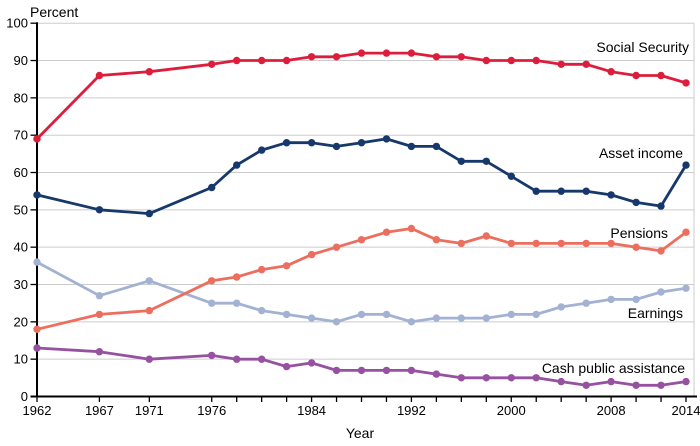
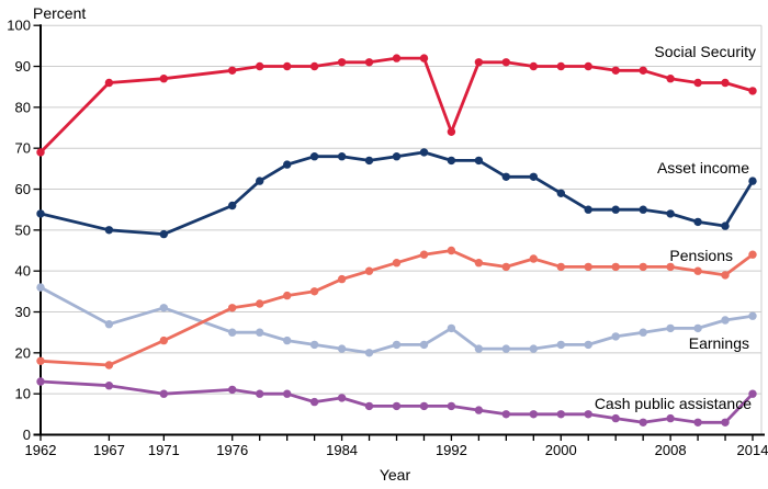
Pensions/1967: 22 -> 17
Earnings/1992: 20 -> 26
Social Security/1992: 92 -> 74
Cash public assistance/2014: 4 -> 10
